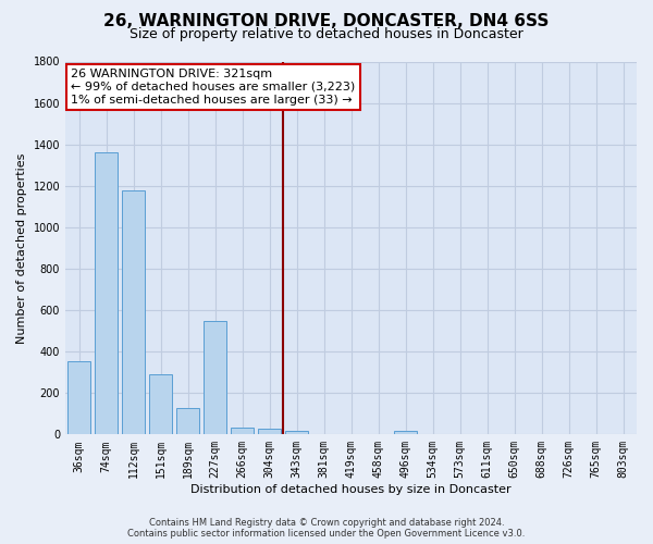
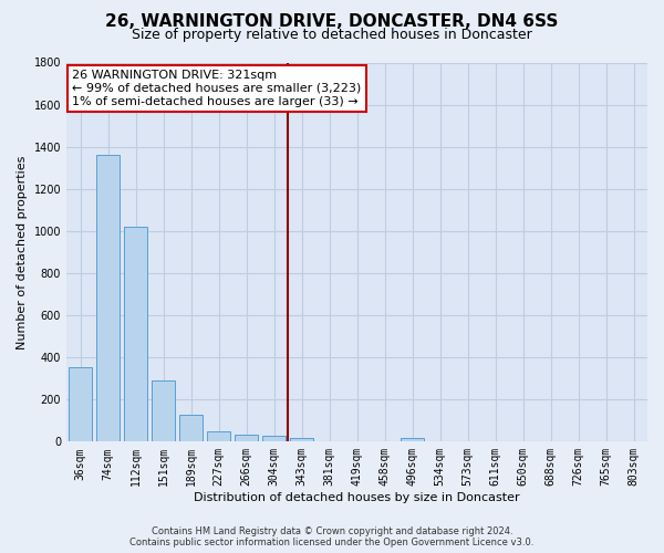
112sqm: 1180 -> 1020
227sqm: 550 -> 50
